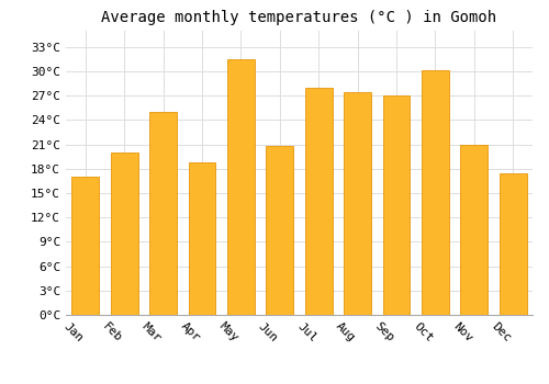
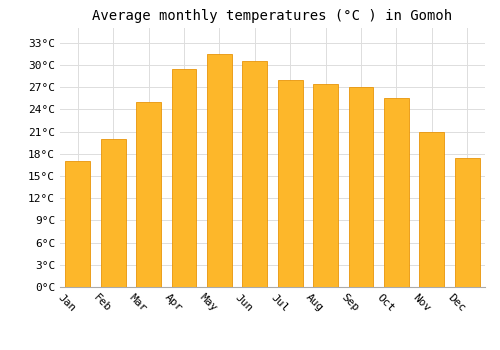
Apr: 18.8°C -> 29.5°C
Jun: 20.8°C -> 30.5°C
Oct: 30.2°C -> 25.5°C
